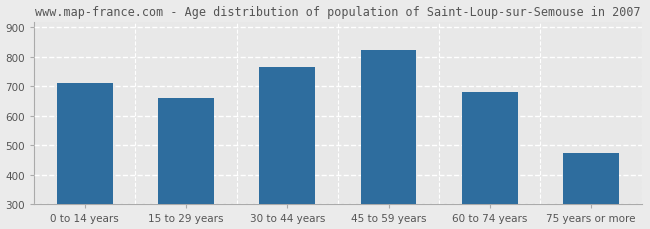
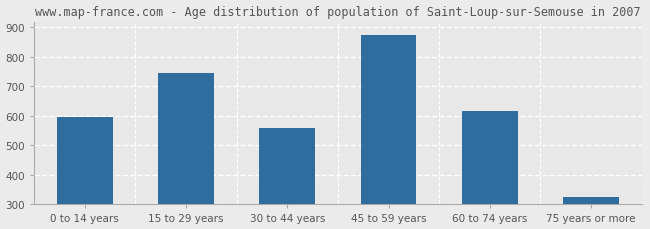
0 to 14 years: 710 -> 595
15 to 29 years: 660 -> 745
30 to 44 years: 765 -> 558
45 to 59 years: 825 -> 875
60 to 74 years: 680 -> 618
75 years or more: 475 -> 325
